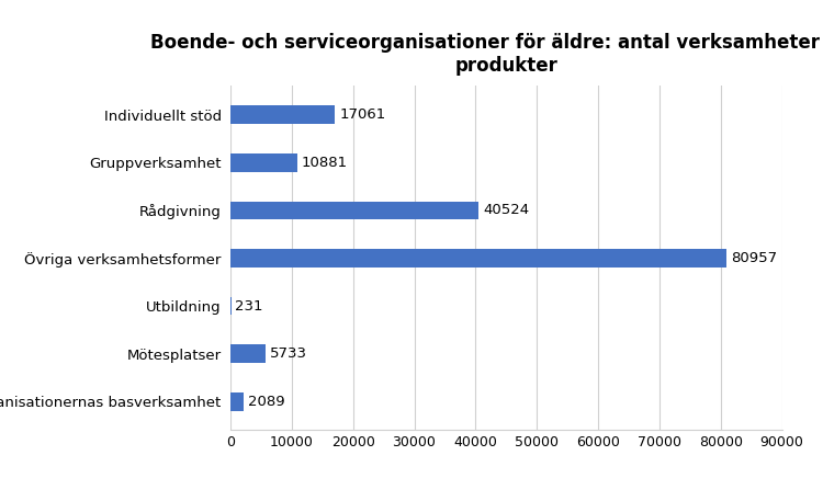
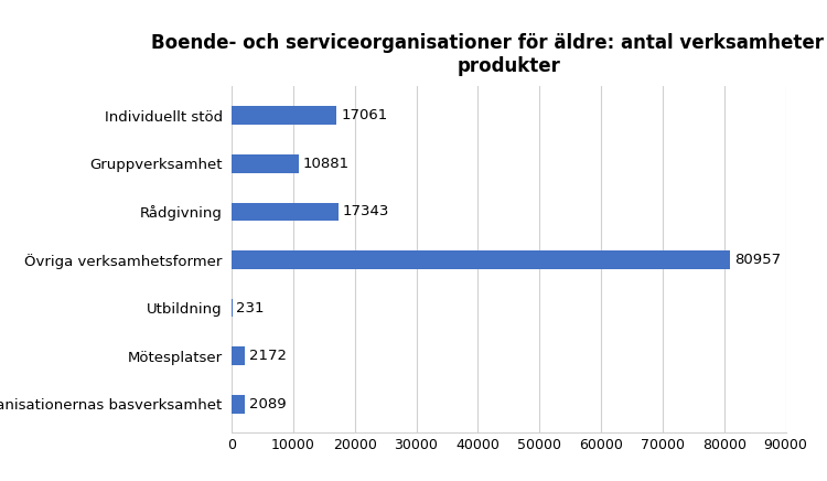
Rådgivning: 40524 -> 17343
Mötesplatser: 5733 -> 2172
